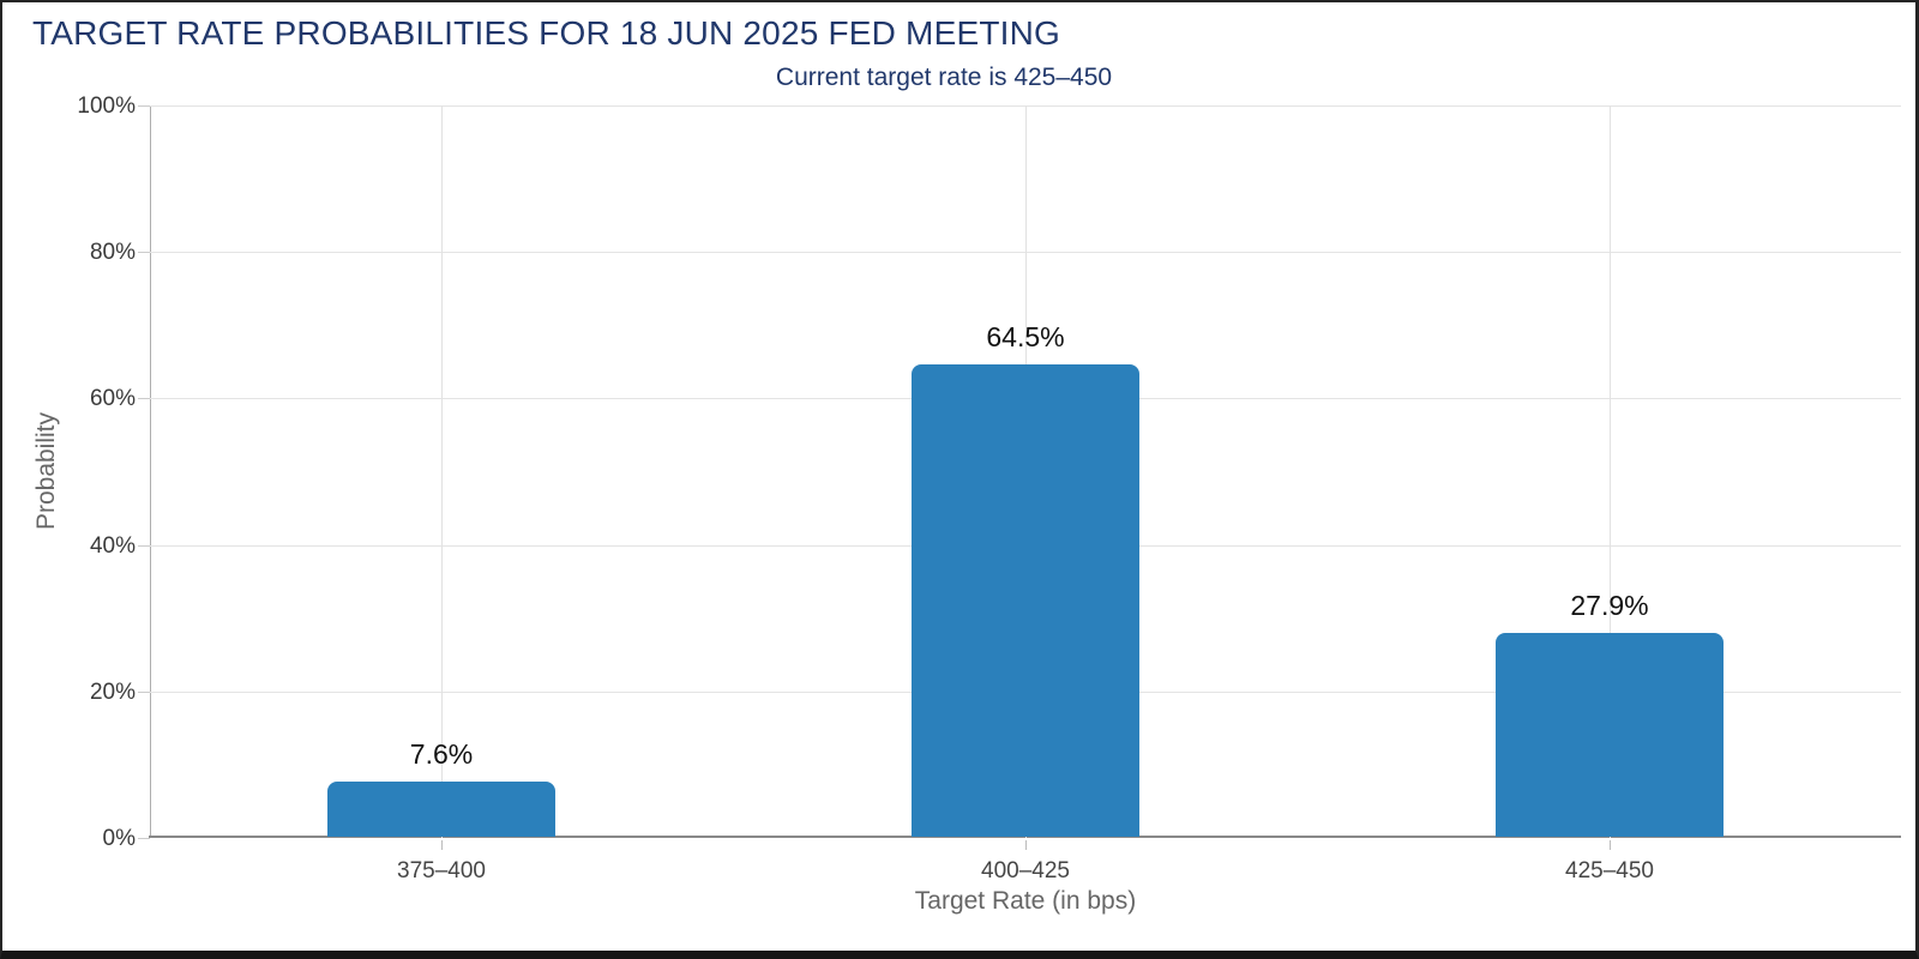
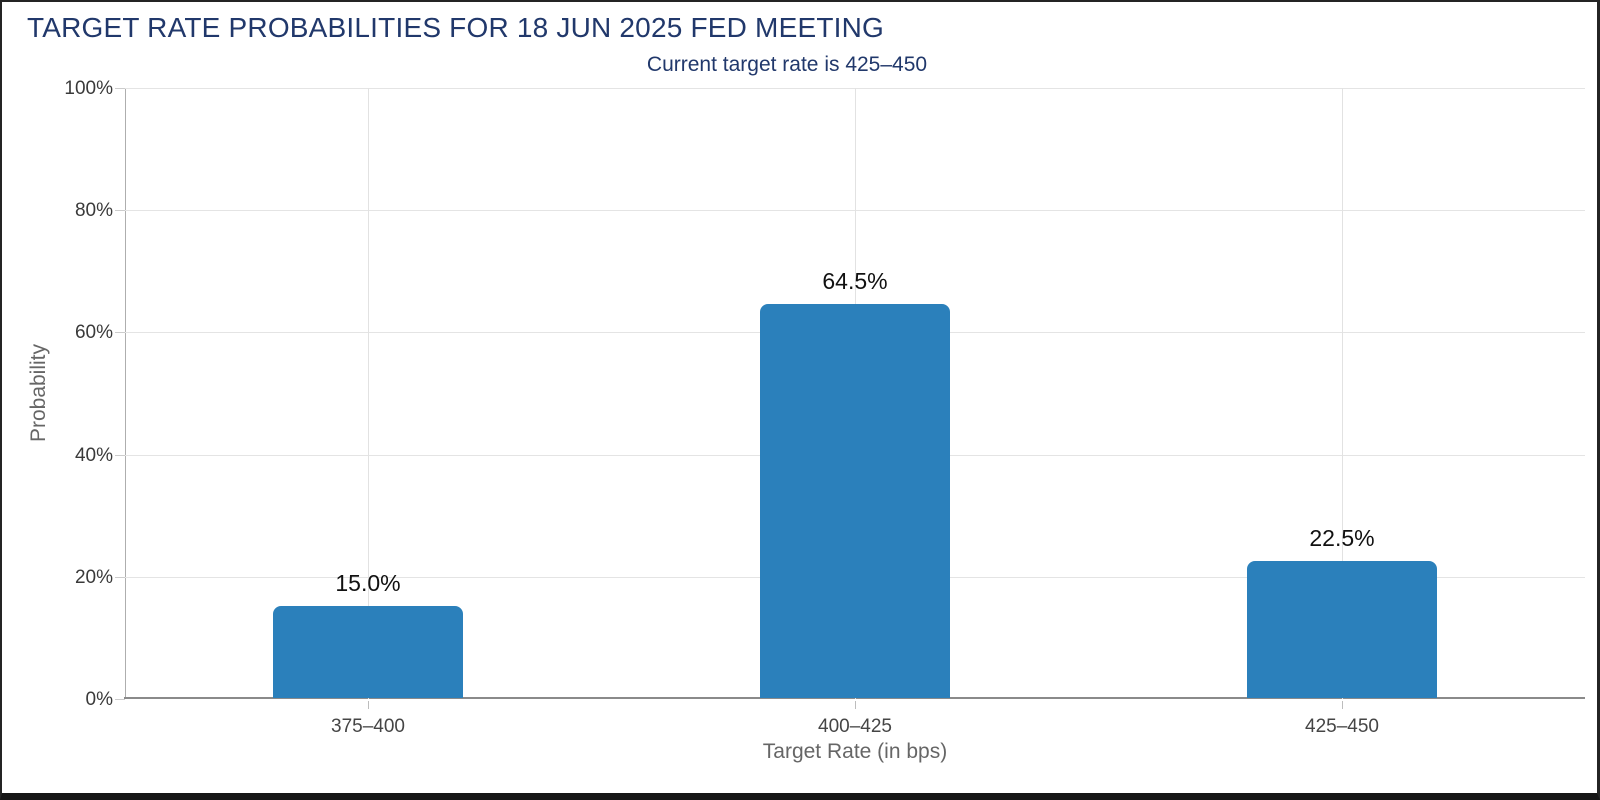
375–400: 7.6% -> 15.0%
425–450: 27.9% -> 22.5%
